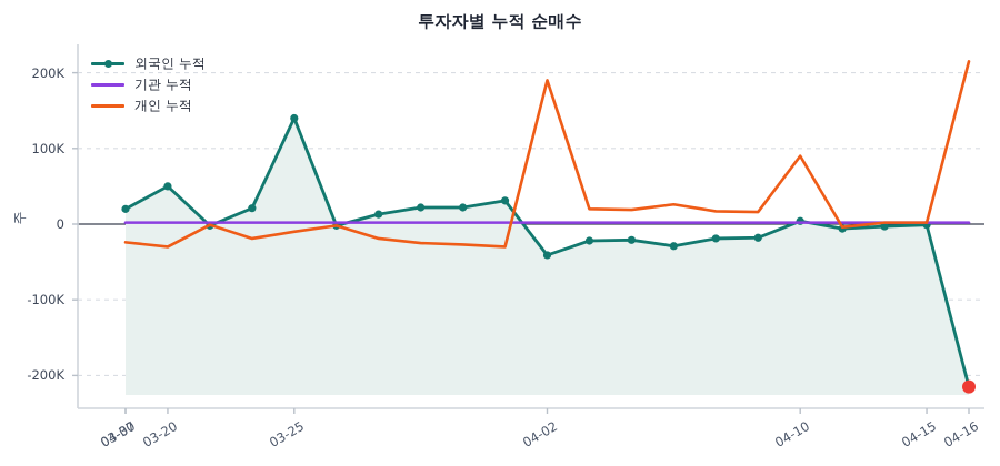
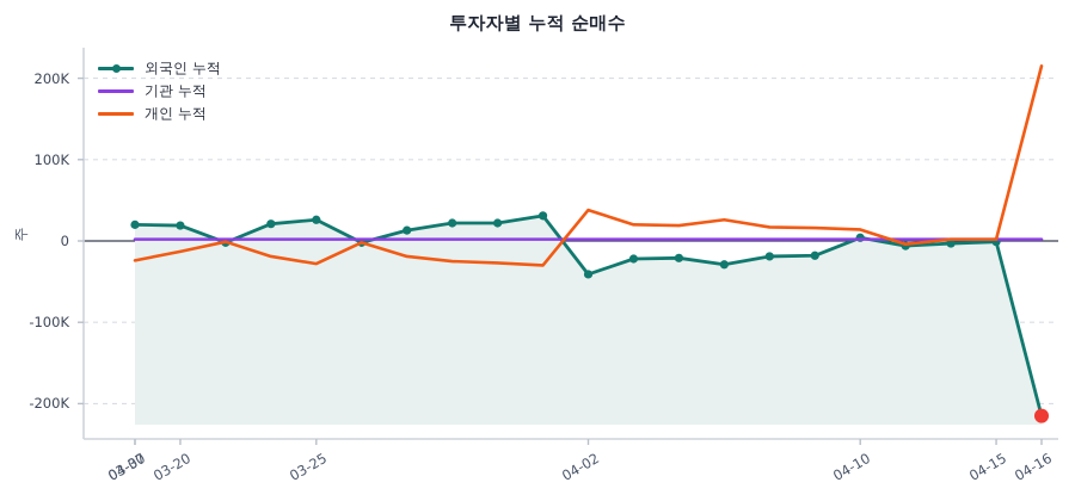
외국인 누적/03-20: 50K -> 20K
개인 누적/03-20: -30K -> -10K
외국인 누적/03-25: 140K -> 30K
개인 누적/03-25: -10K -> -30K
개인 누적/04-02: 190K -> 40K
개인 누적/04-10: 90K -> 10K
